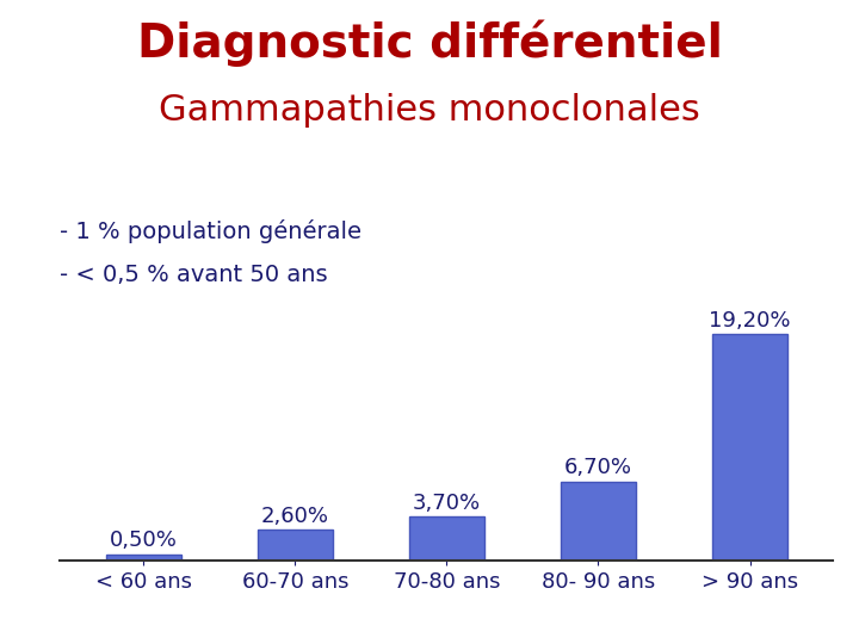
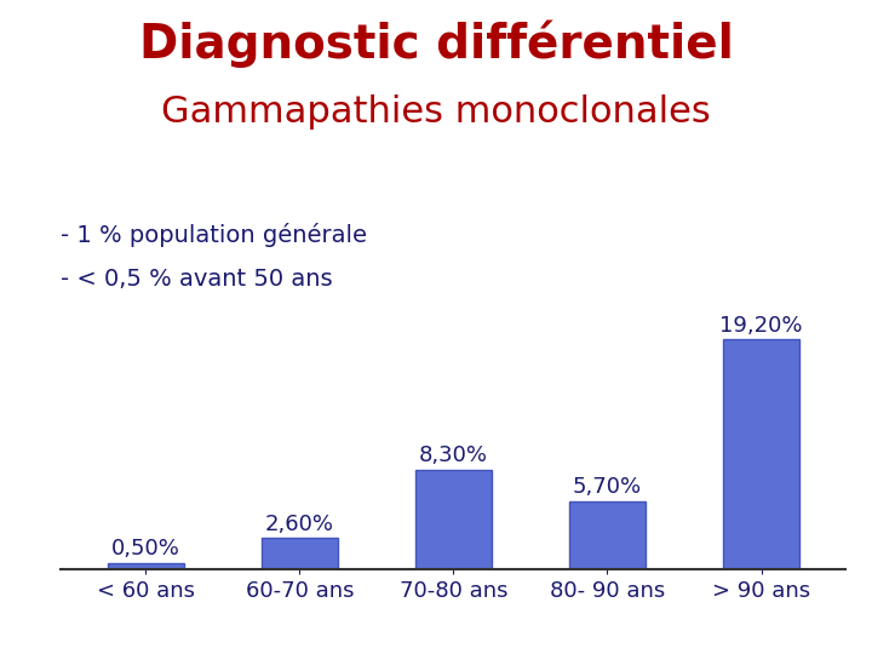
70-80 ans: 3,70% -> 8,30%
80- 90 ans: 6,70% -> 5,70%
